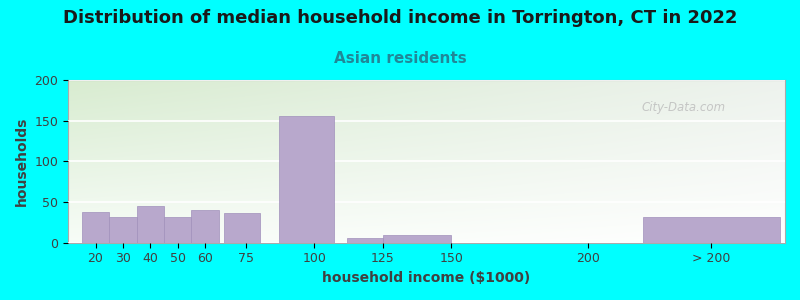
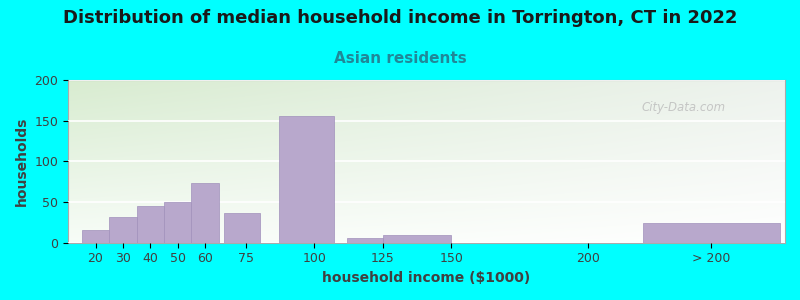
20: 38 -> 16
50: 32 -> 50
60: 40 -> 74
> 200: 32 -> 24
